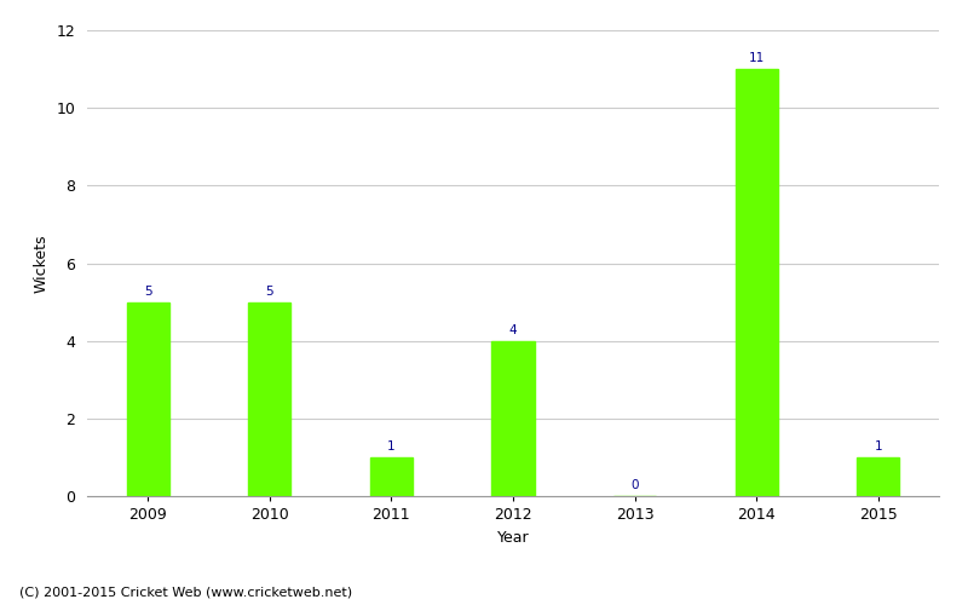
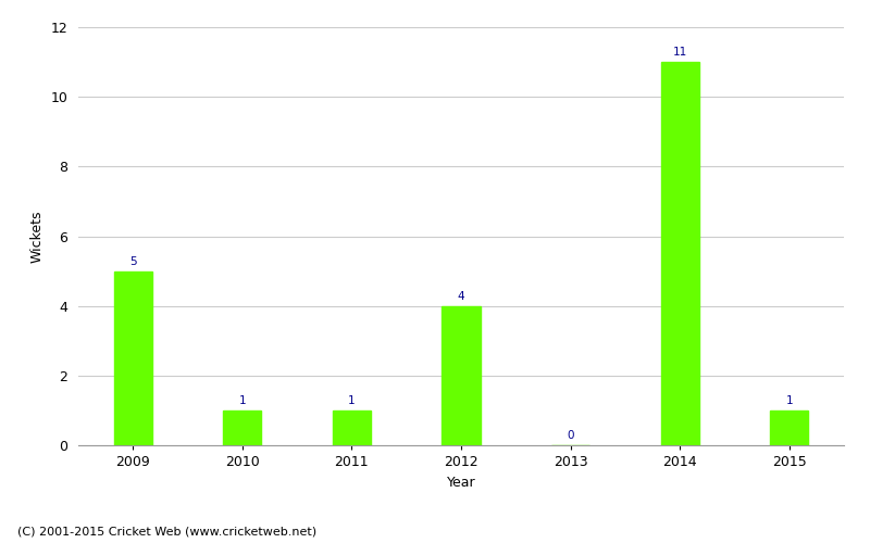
2010: 5 -> 1
